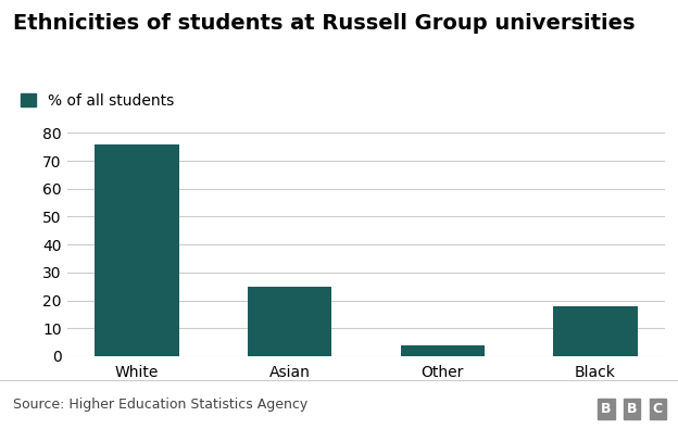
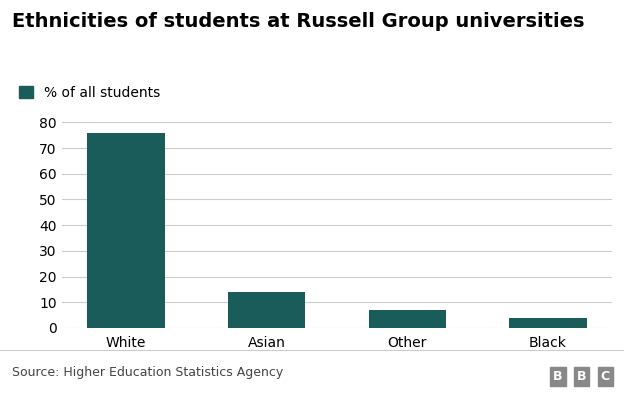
Asian: 25 -> 14
Other: 4 -> 7
Black: 18 -> 4
